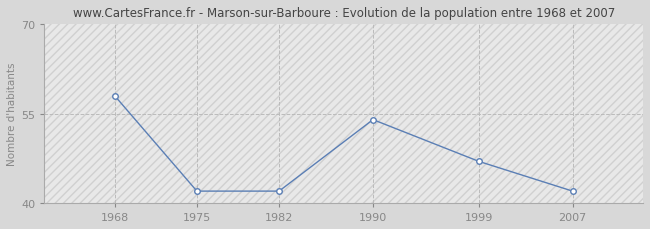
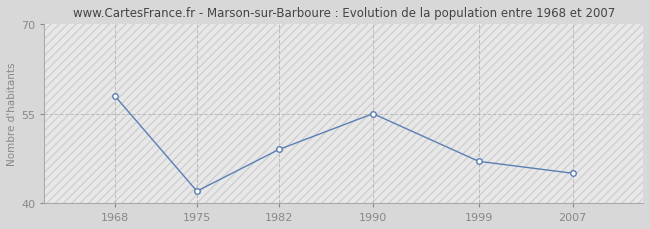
1982: 42 -> 49
1990: 54 -> 55
2007: 42 -> 45
